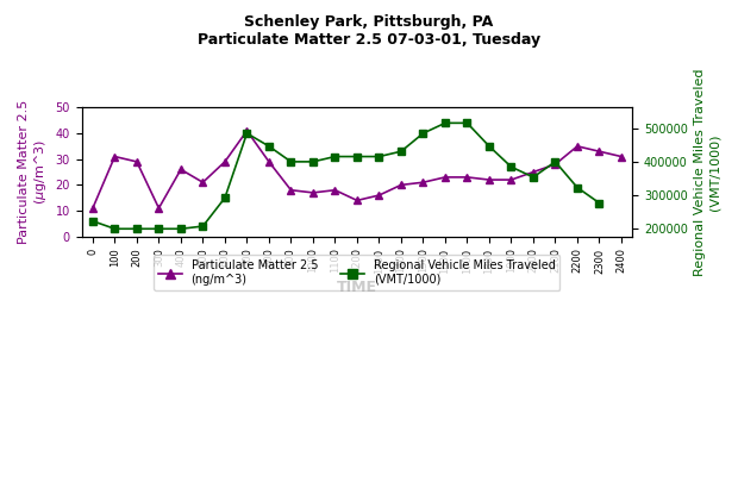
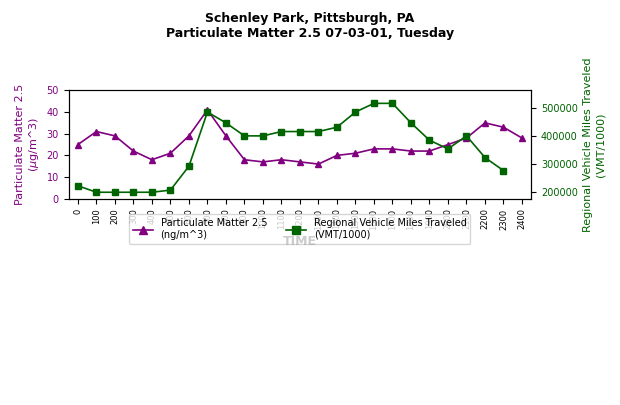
Particulate Matter 2.5 (ng/m^3)/0: 11 -> 25
Particulate Matter 2.5 (ng/m^3)/300: 11 -> 22
Particulate Matter 2.5 (ng/m^3)/400: 26 -> 18
Particulate Matter 2.5 (ng/m^3)/1200: 14 -> 17
Particulate Matter 2.5 (ng/m^3)/2400: 31 -> 28
